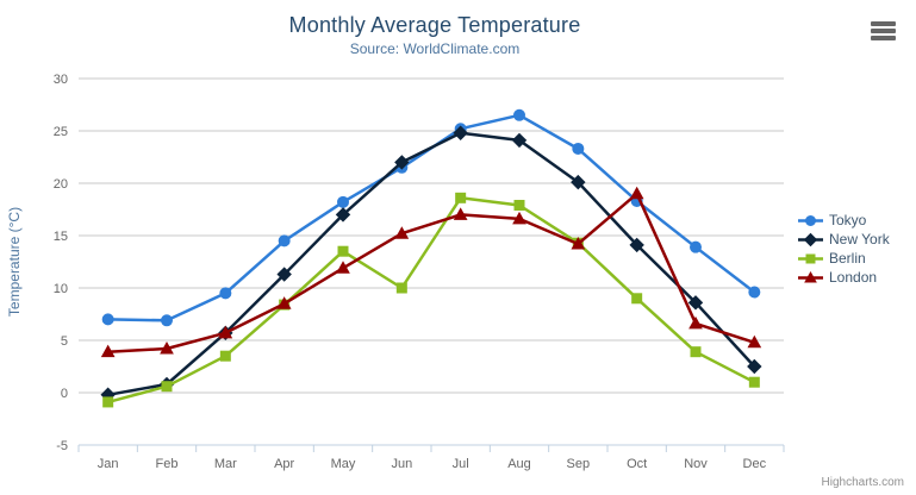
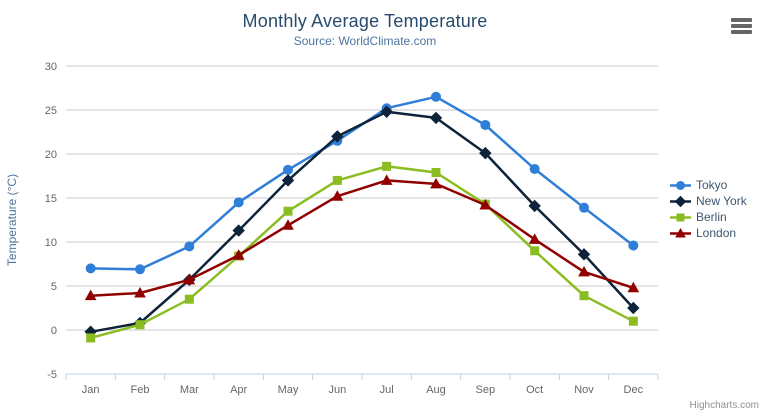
Berlin/Jun: 10 -> 17
London/Oct: 19 -> 10
